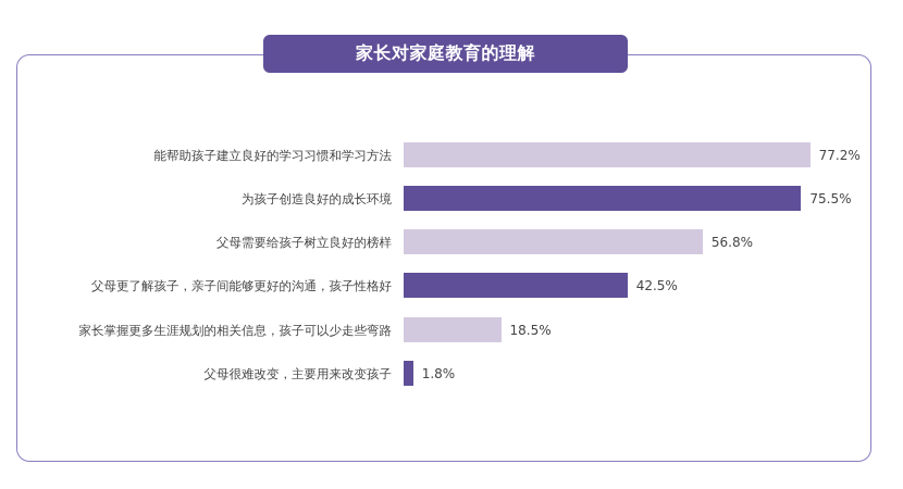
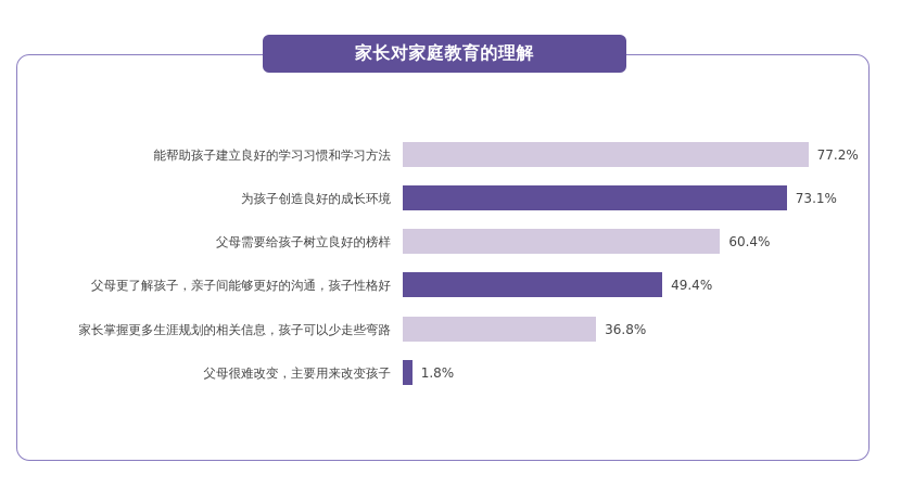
为孩子创造良好的成长环境: 75.5% -> 73.1%
父母需要给孩子树立良好的榜样: 56.8% -> 60.4%
父母更了解孩子，亲子间能够更好的沟通，孩子性格好: 42.5% -> 49.4%
家长掌握更多生涯规划的相关信息，孩子可以少走些弯路: 18.5% -> 36.8%
